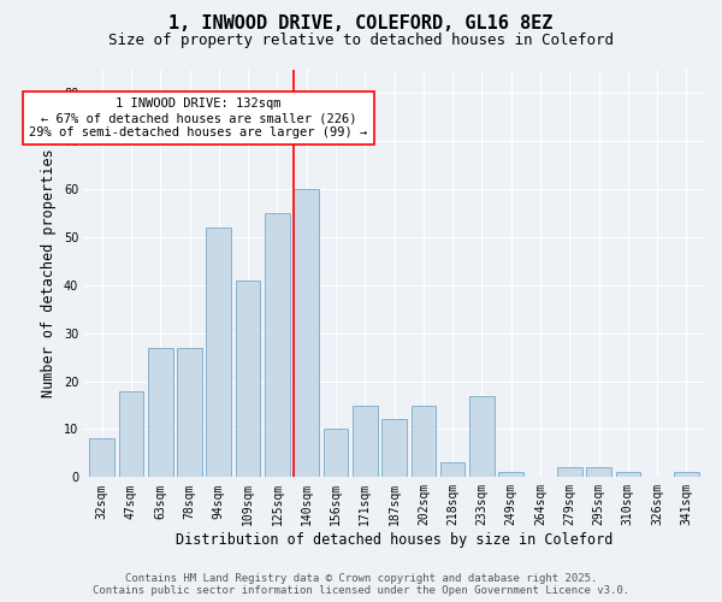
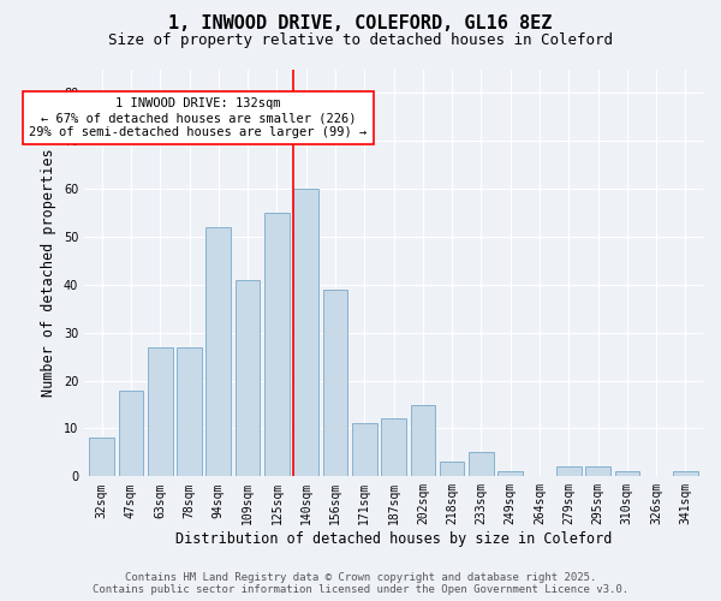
156sqm: 10 -> 39
171sqm: 15 -> 11
233sqm: 17 -> 5
